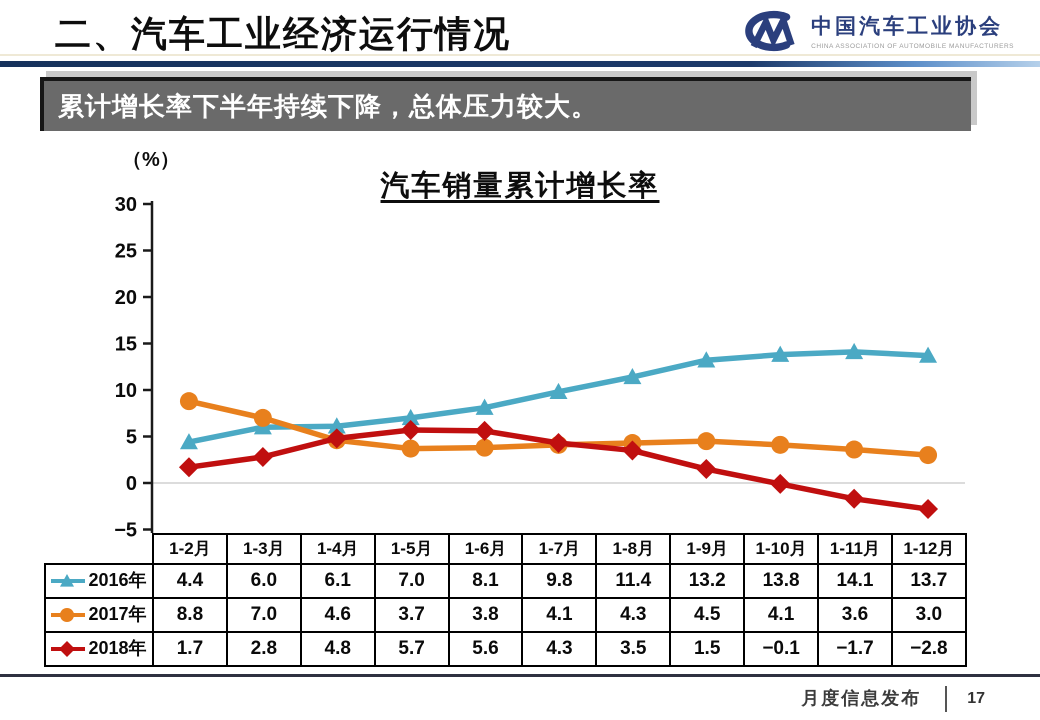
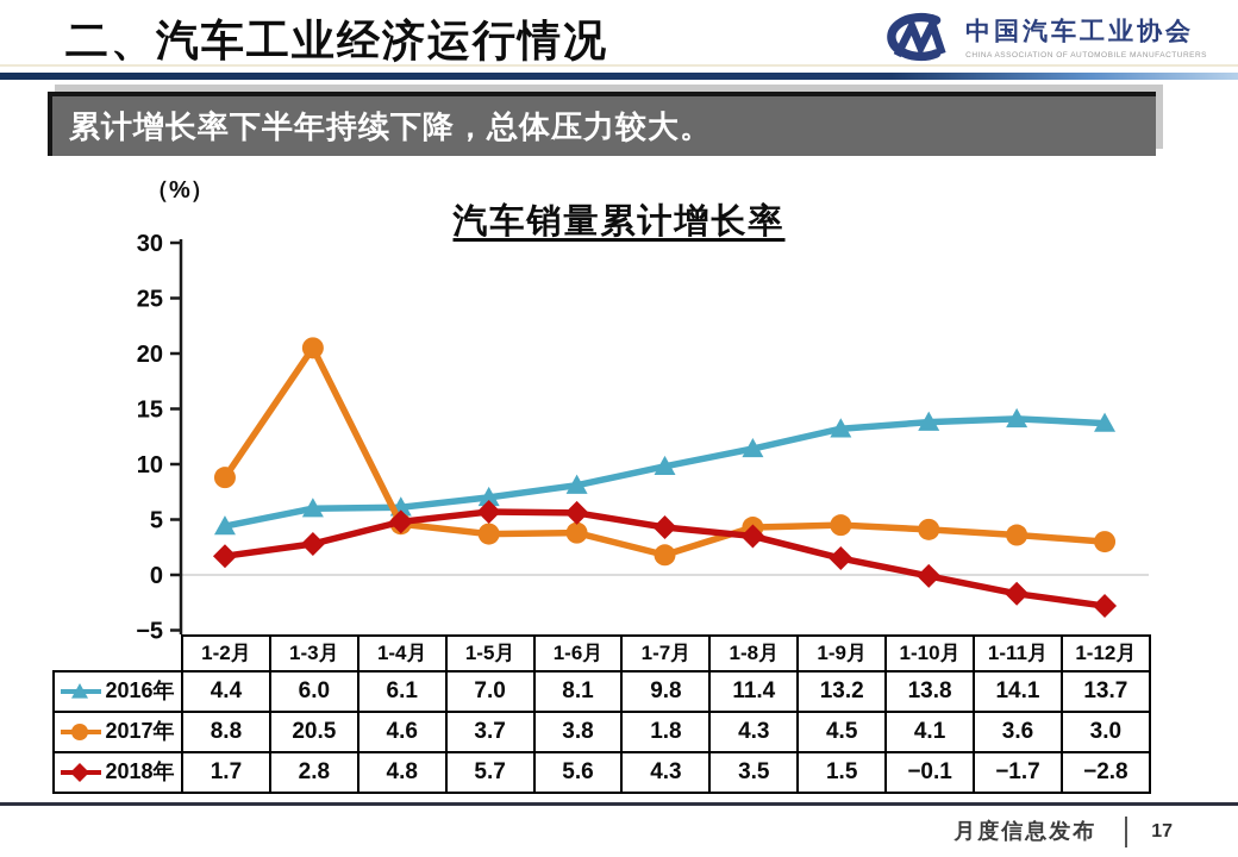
2017年/1-3月: 7.0 -> 20.5
2017年/1-7月: 4.1 -> 1.8
